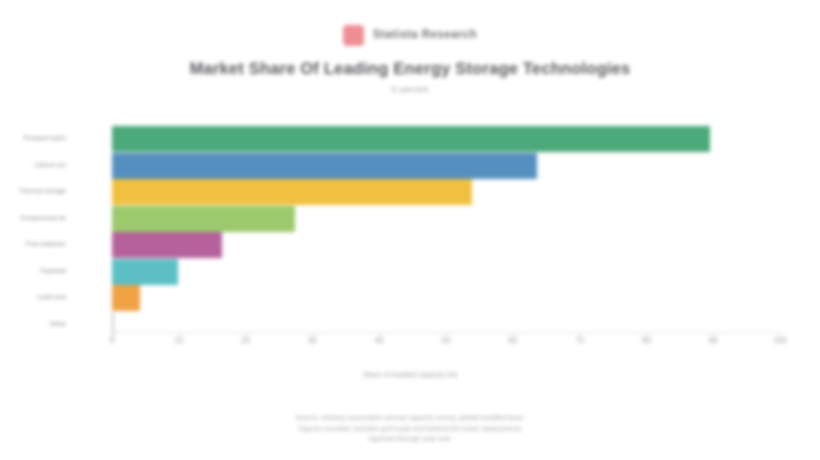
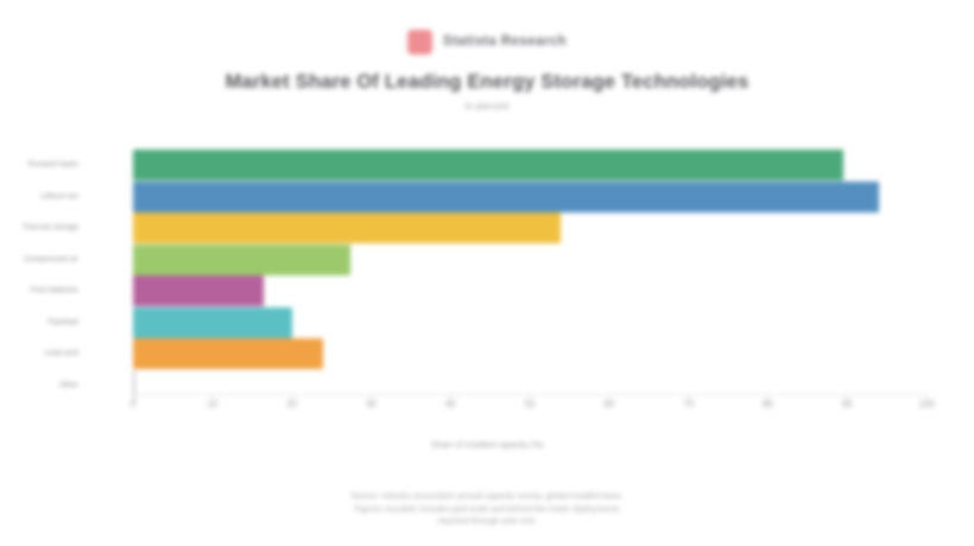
Lithium-ion: 64 -> 94
Flywheel: 10 -> 20
Lead-acid: 4 -> 24
